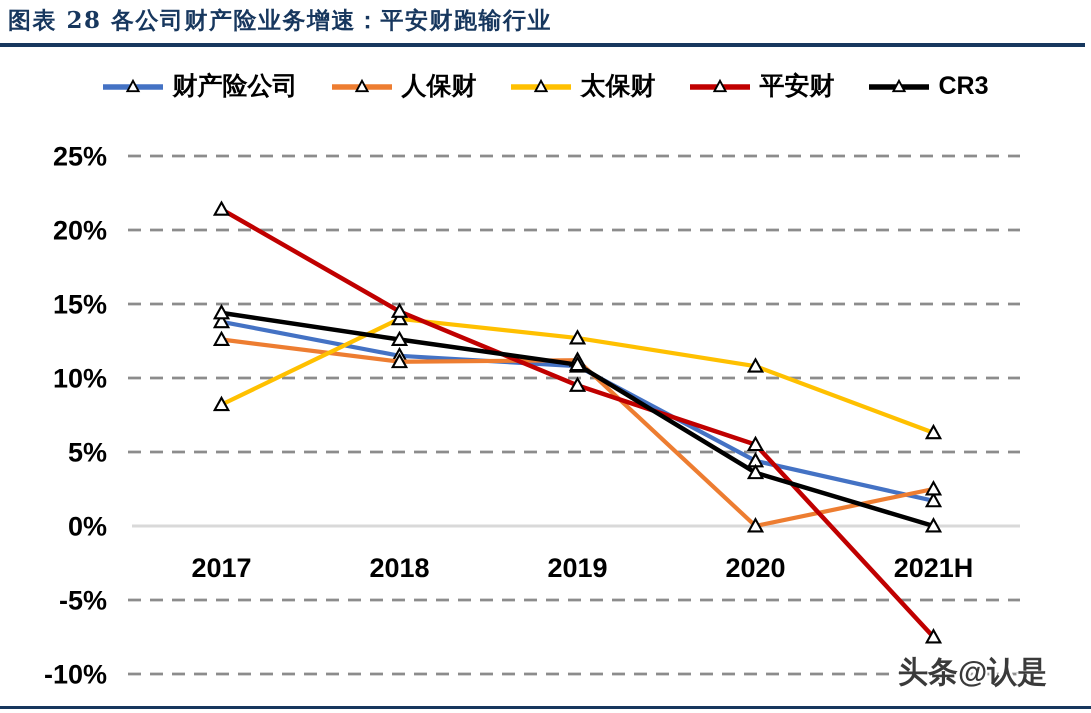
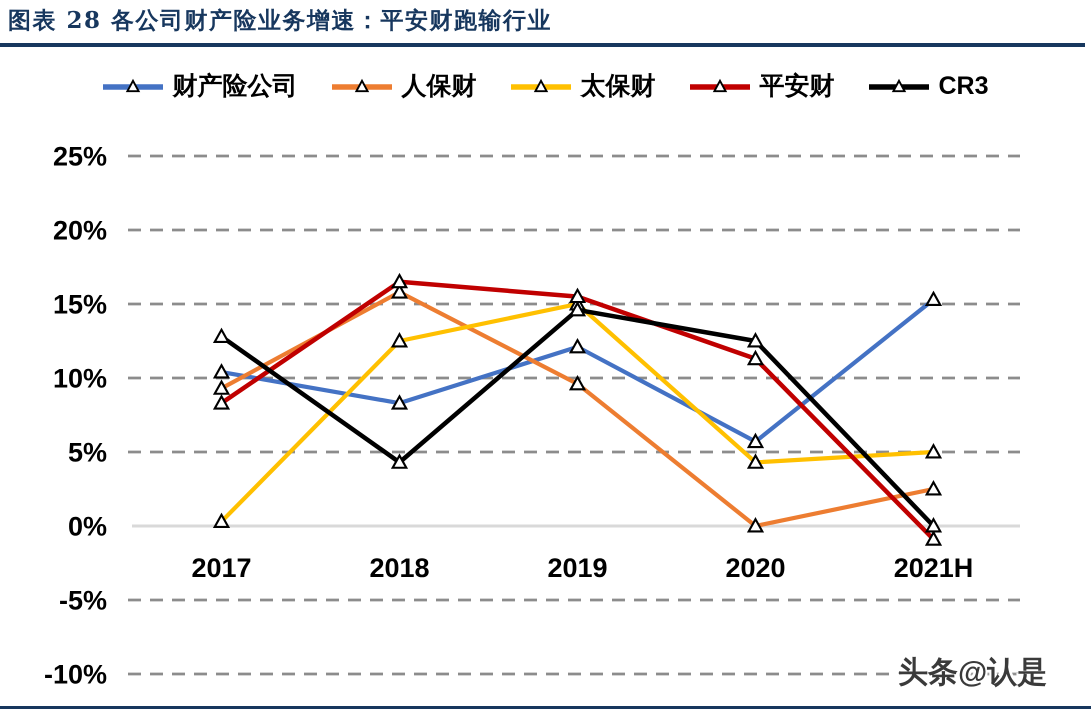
财产险公司/2017: 13.8% -> 10.4%
人保财/2017: 12.6% -> 9.3%
太保财/2017: 8.2% -> 0.3%
平安财/2017: 21.4% -> 8.3%
CR3/2017: 14.4% -> 12.8%
财产险公司/2018: 11.5% -> 8.3%
人保财/2018: 11.1% -> 15.8%
太保财/2018: 14.0% -> 12.5%
平安财/2018: 14.5% -> 16.5%
CR3/2018: 12.6% -> 4.3%
财产险公司/2019: 10.8% -> 12.1%
人保财/2019: 11.2% -> 9.6%
太保财/2019: 12.7% -> 15.0%
平安财/2019: 9.5% -> 15.5%
CR3/2019: 10.9% -> 14.6%
财产险公司/2020: 4.4% -> 5.7%
太保财/2020: 10.8% -> 4.3%
平安财/2020: 5.5% -> 11.3%
CR3/2020: 3.6% -> 12.5%
财产险公司/2021H: 1.7% -> 15.3%
太保财/2021H: 6.3% -> 5.0%
平安财/2021H: -7.5% -> -0.9%
